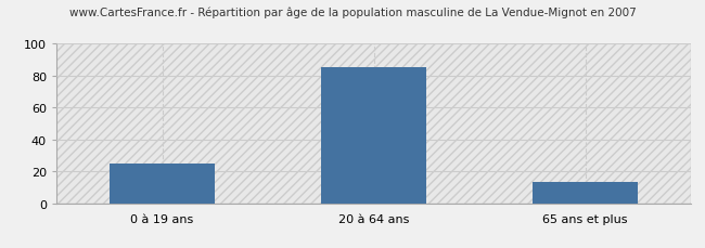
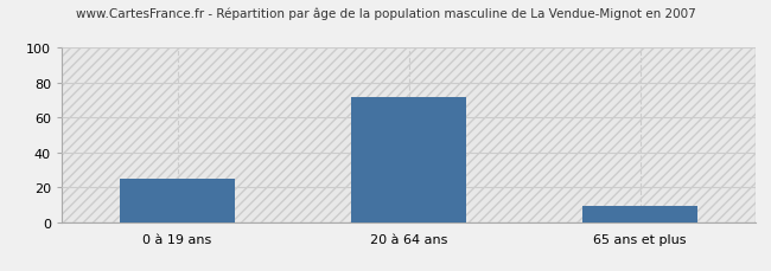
20 à 64 ans: 85 -> 72
65 ans et plus: 13 -> 9
